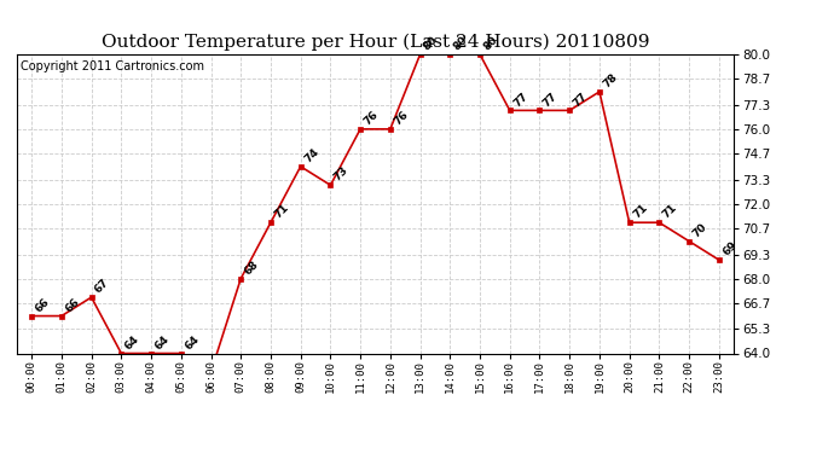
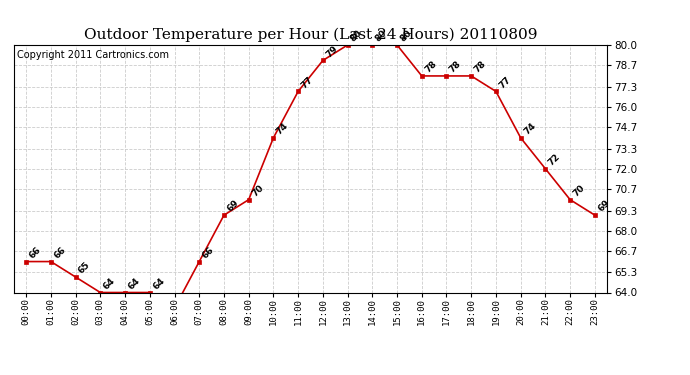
02:00: 67 -> 65
07:00: 68 -> 66
08:00: 71 -> 69
09:00: 74 -> 70
10:00: 73 -> 74
11:00: 76 -> 77
12:00: 76 -> 79
16:00: 77 -> 78
17:00: 77 -> 78
18:00: 77 -> 78
19:00: 78 -> 77
20:00: 71 -> 74
21:00: 71 -> 72
